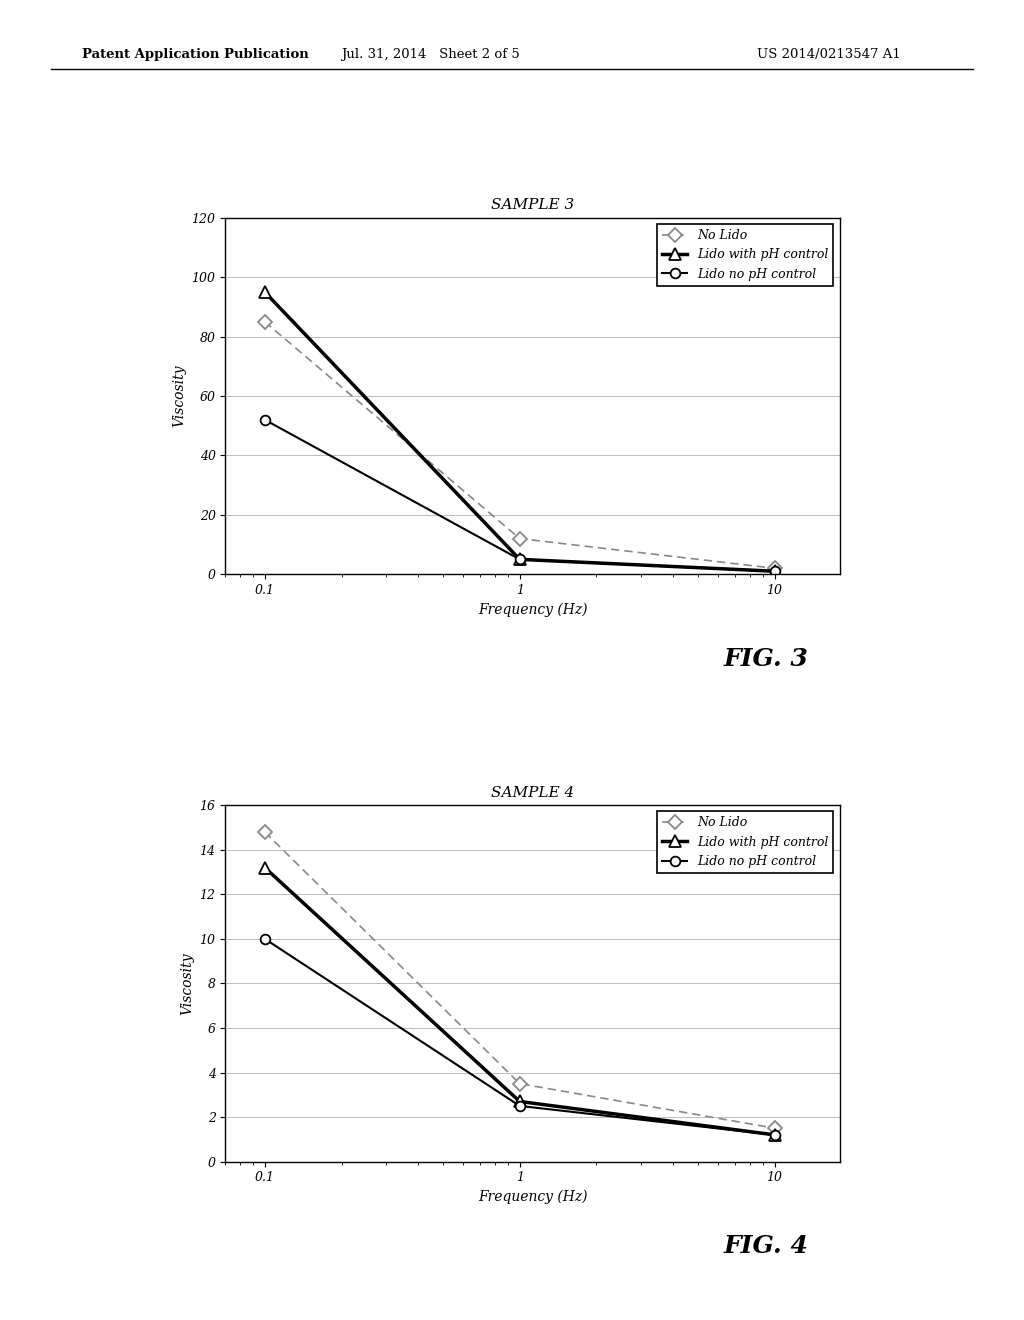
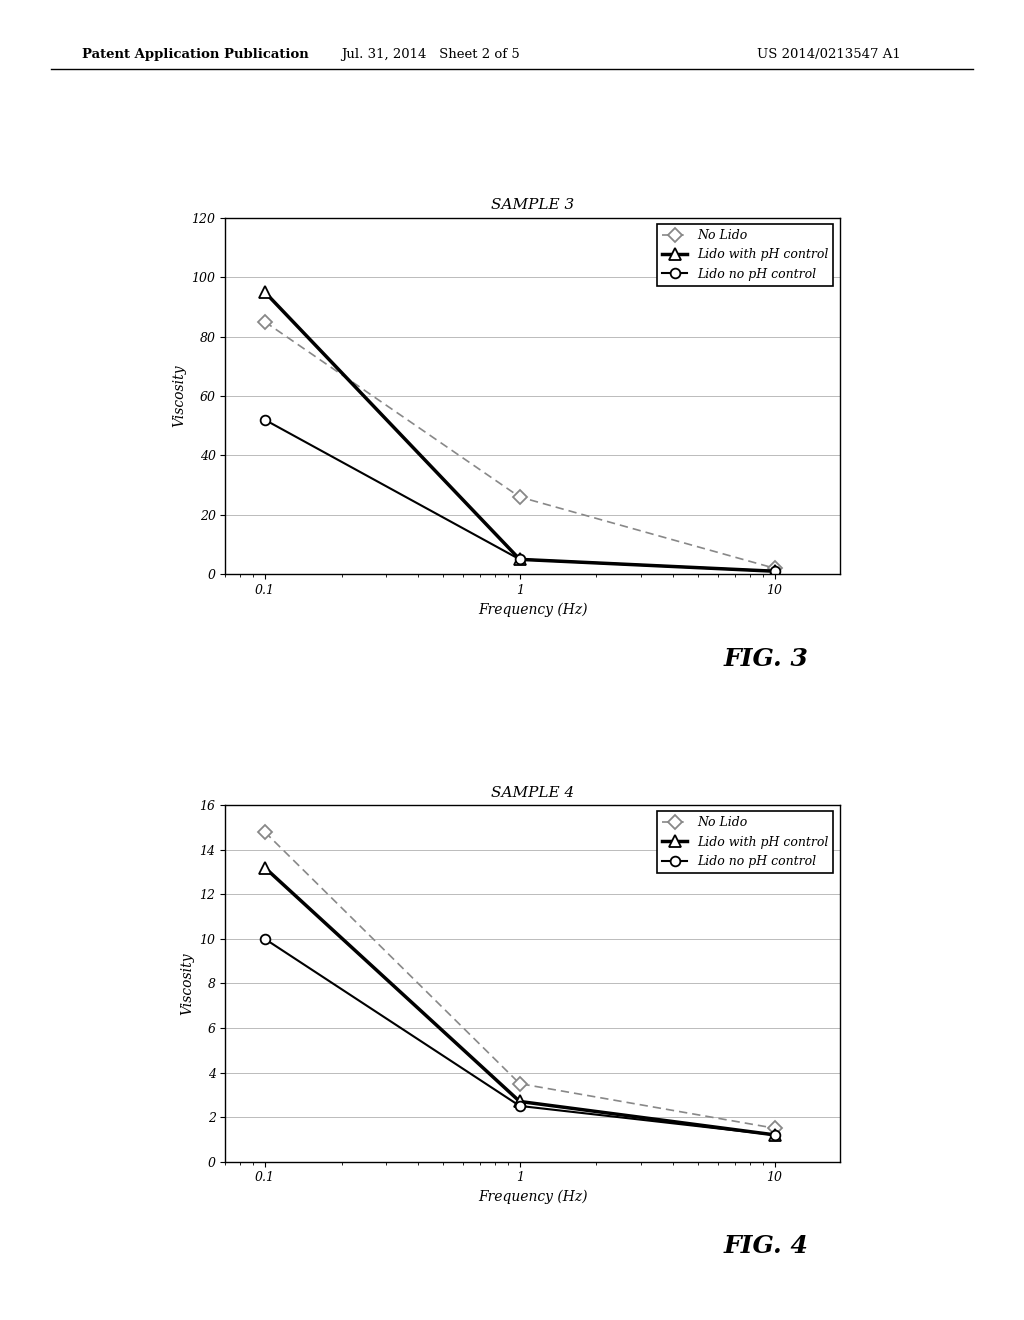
SAMPLE 3/No Lido/1: 12 -> 26
